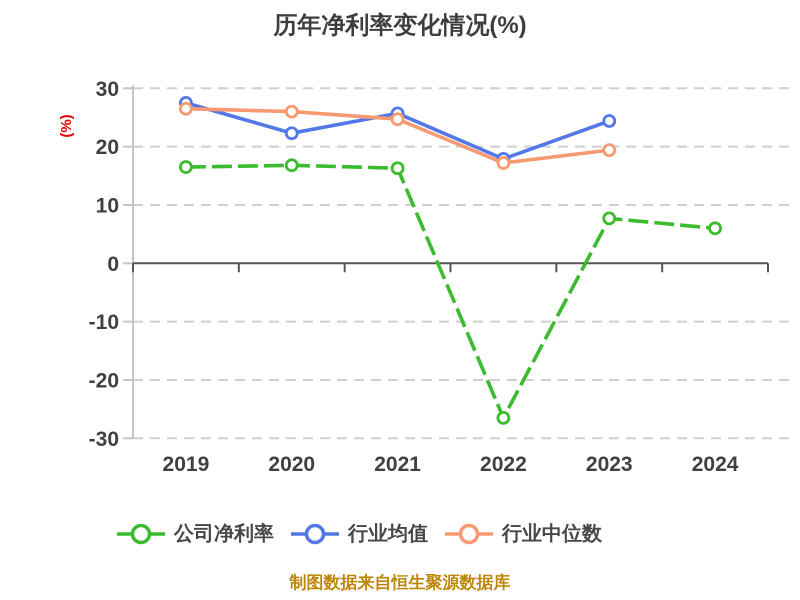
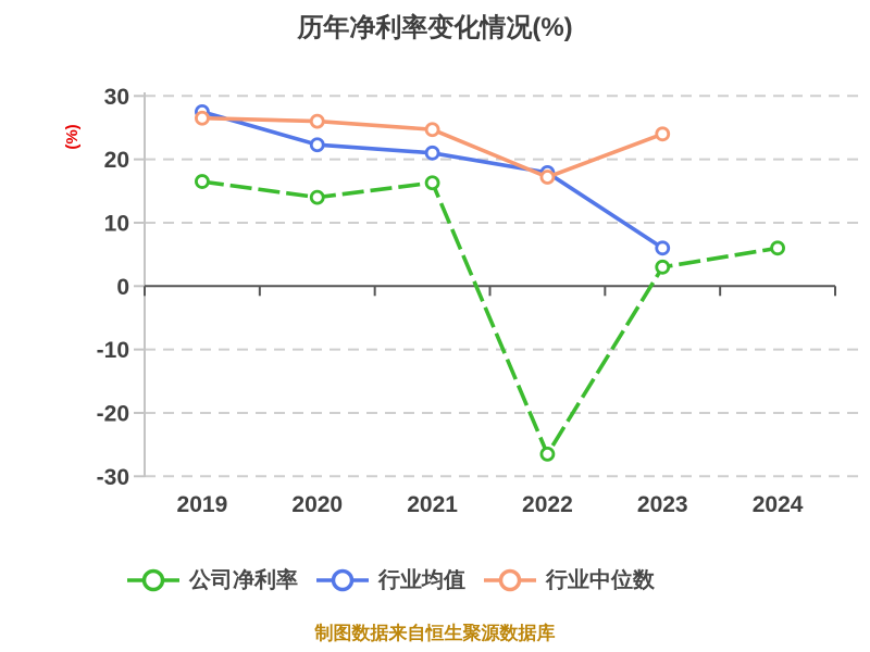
公司净利率/2020: 17 -> 14
行业均值/2021: 26 -> 21
公司净利率/2023: 8 -> 3
行业均值/2023: 24 -> 6
行业中位数/2023: 19 -> 24
